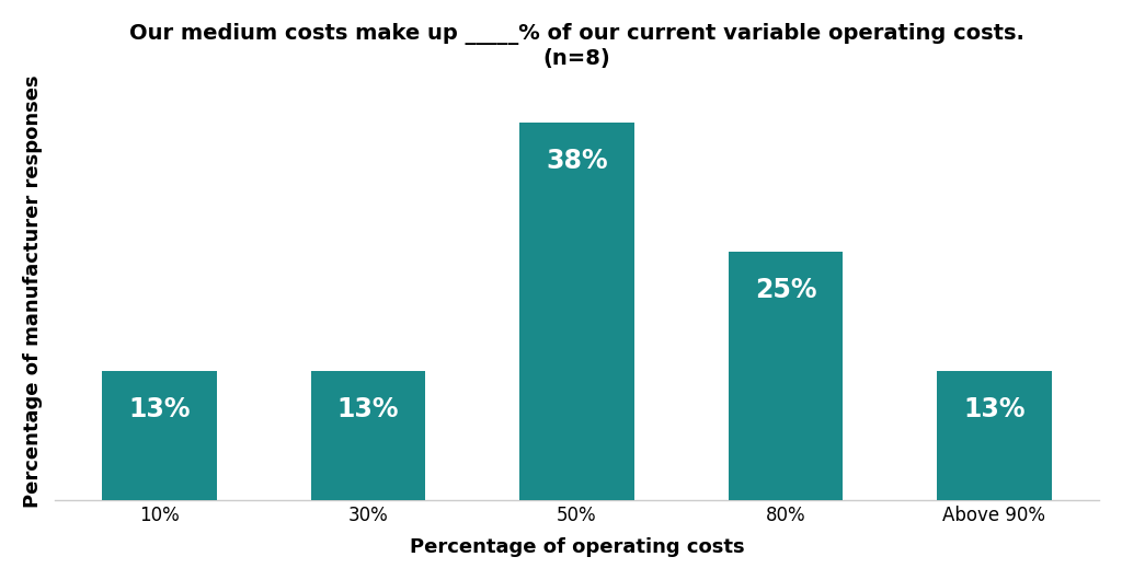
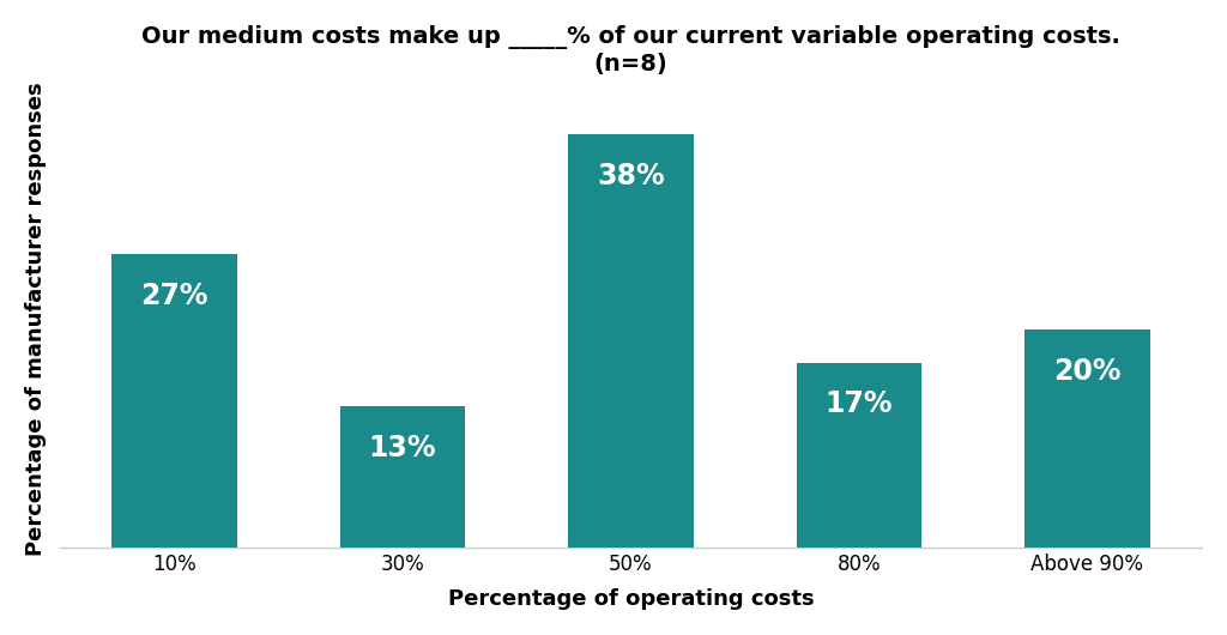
10%: 13% -> 27%
80%: 25% -> 17%
Above 90%: 13% -> 20%
